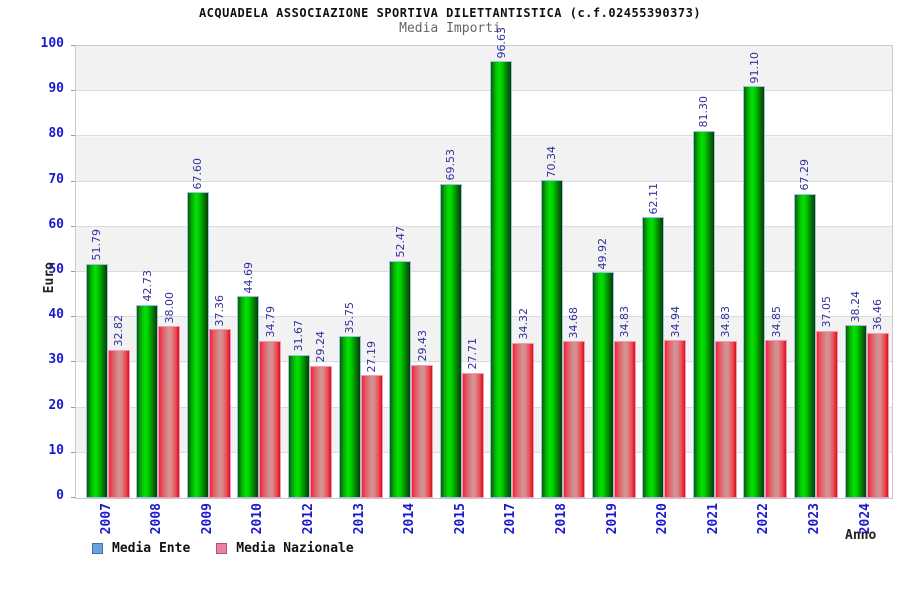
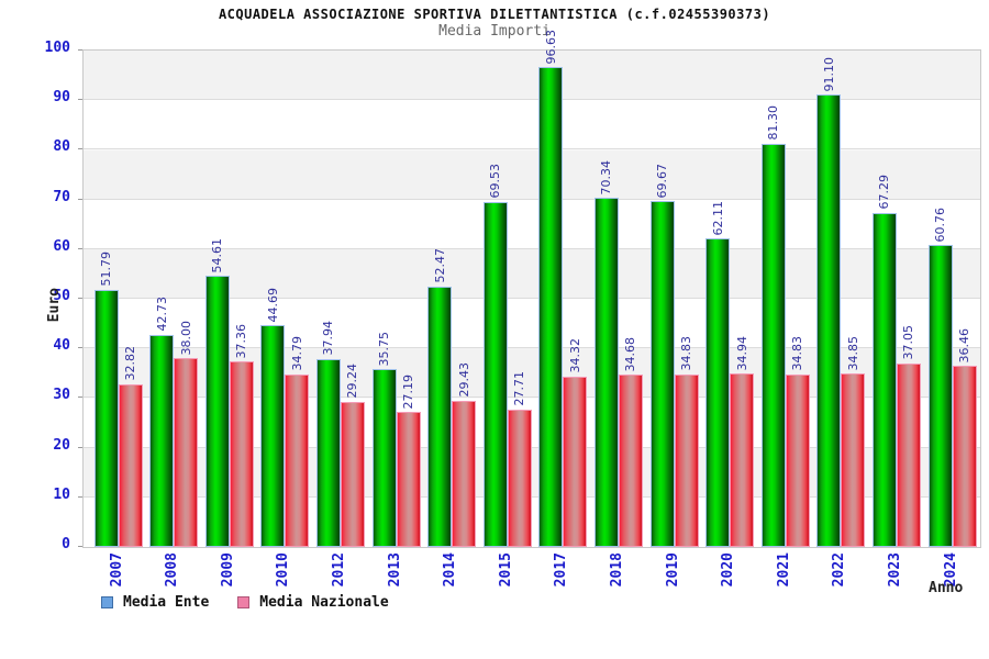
Media Ente/2009: 67.60 -> 54.61
Media Ente/2012: 31.67 -> 37.94
Media Ente/2019: 49.92 -> 69.67
Media Ente/2024: 38.24 -> 60.76
